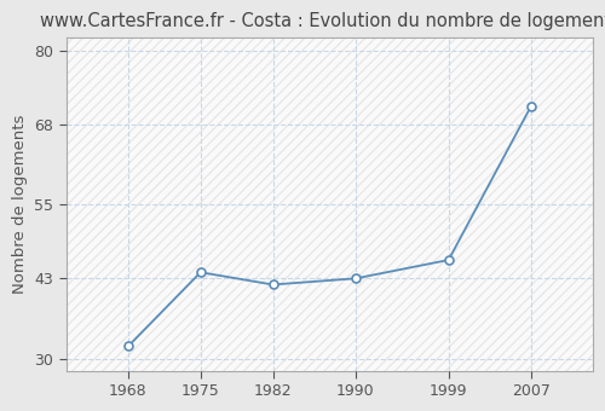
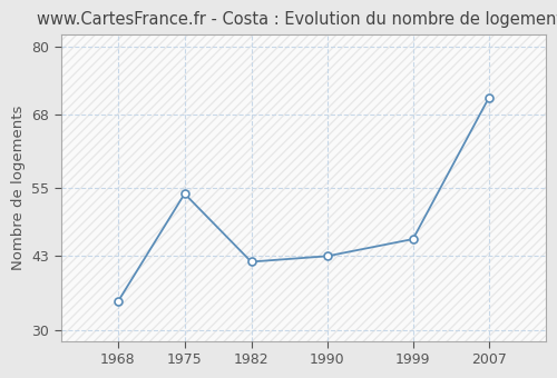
1968: 32 -> 35
1975: 44 -> 54
